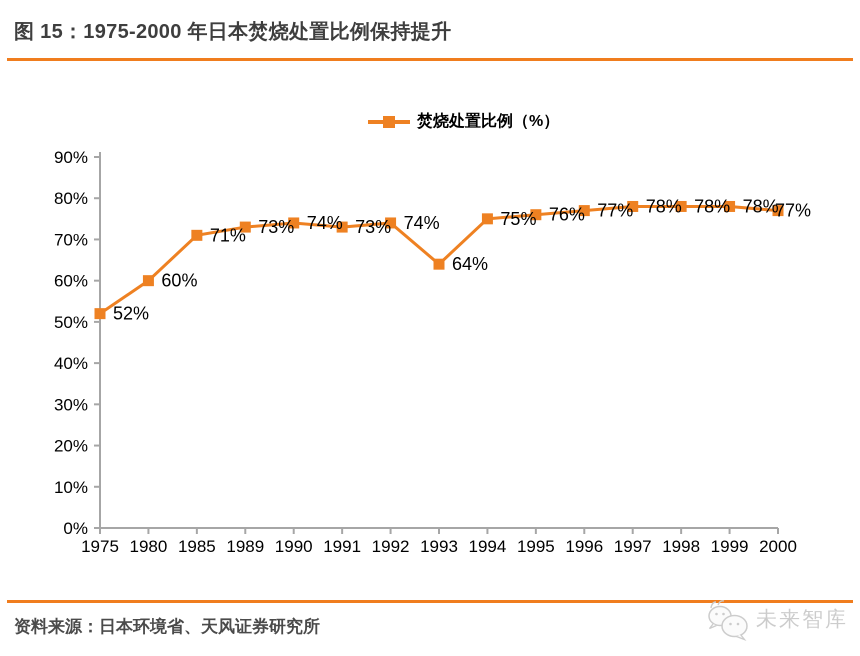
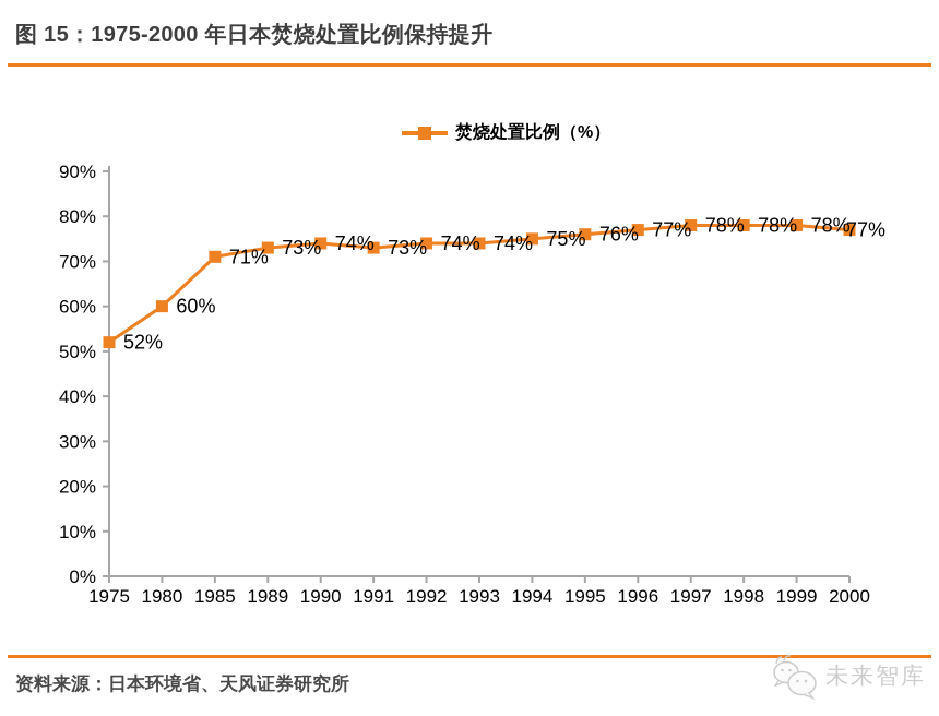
1993: 64% -> 74%
